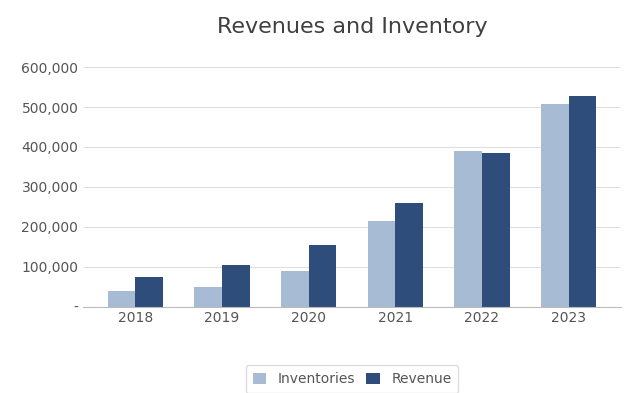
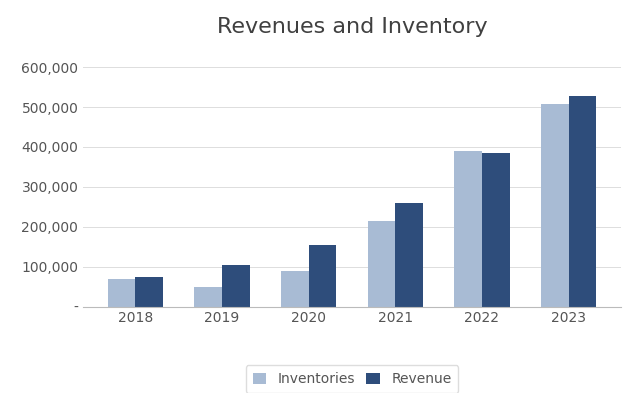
Inventories/2018: 40,000 -> 70,000
